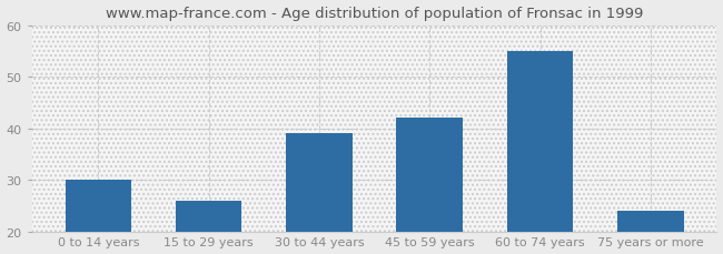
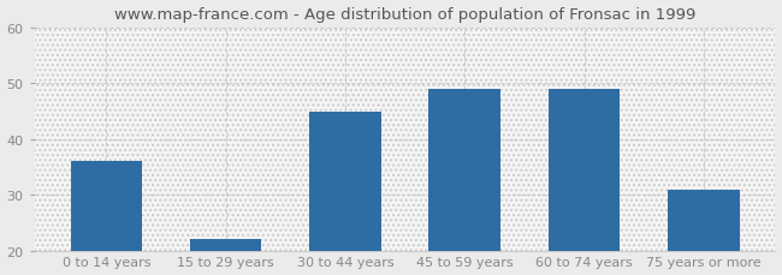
0 to 14 years: 30 -> 36
15 to 29 years: 26 -> 22
30 to 44 years: 39 -> 45
45 to 59 years: 42 -> 49
60 to 74 years: 55 -> 49
75 years or more: 24 -> 31
